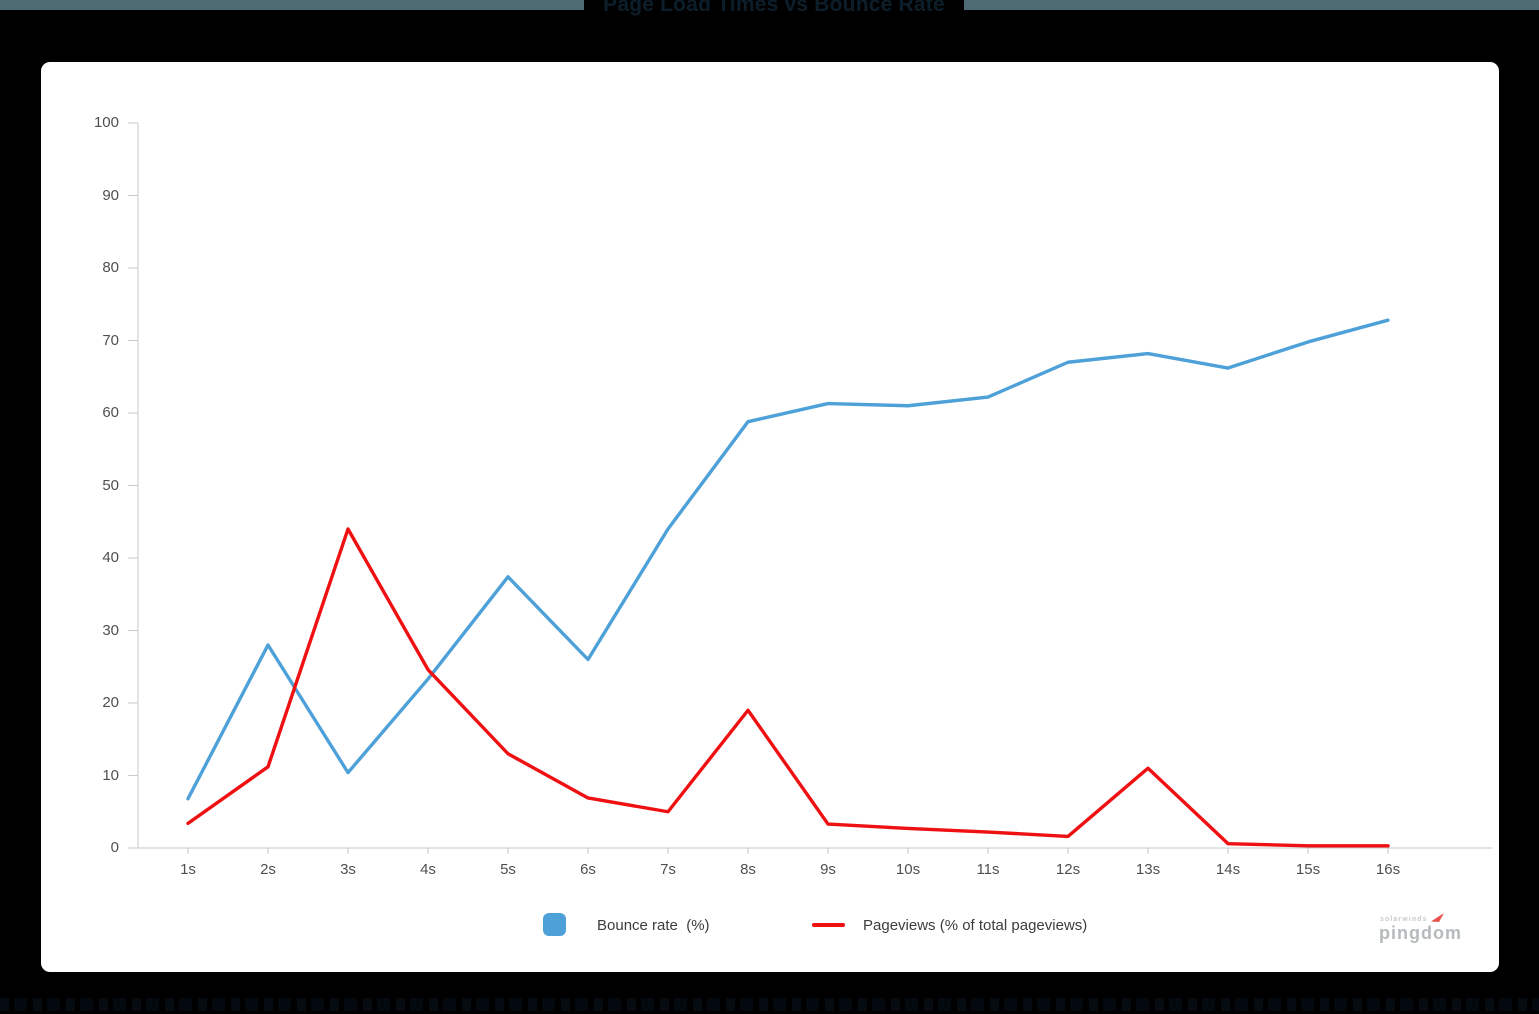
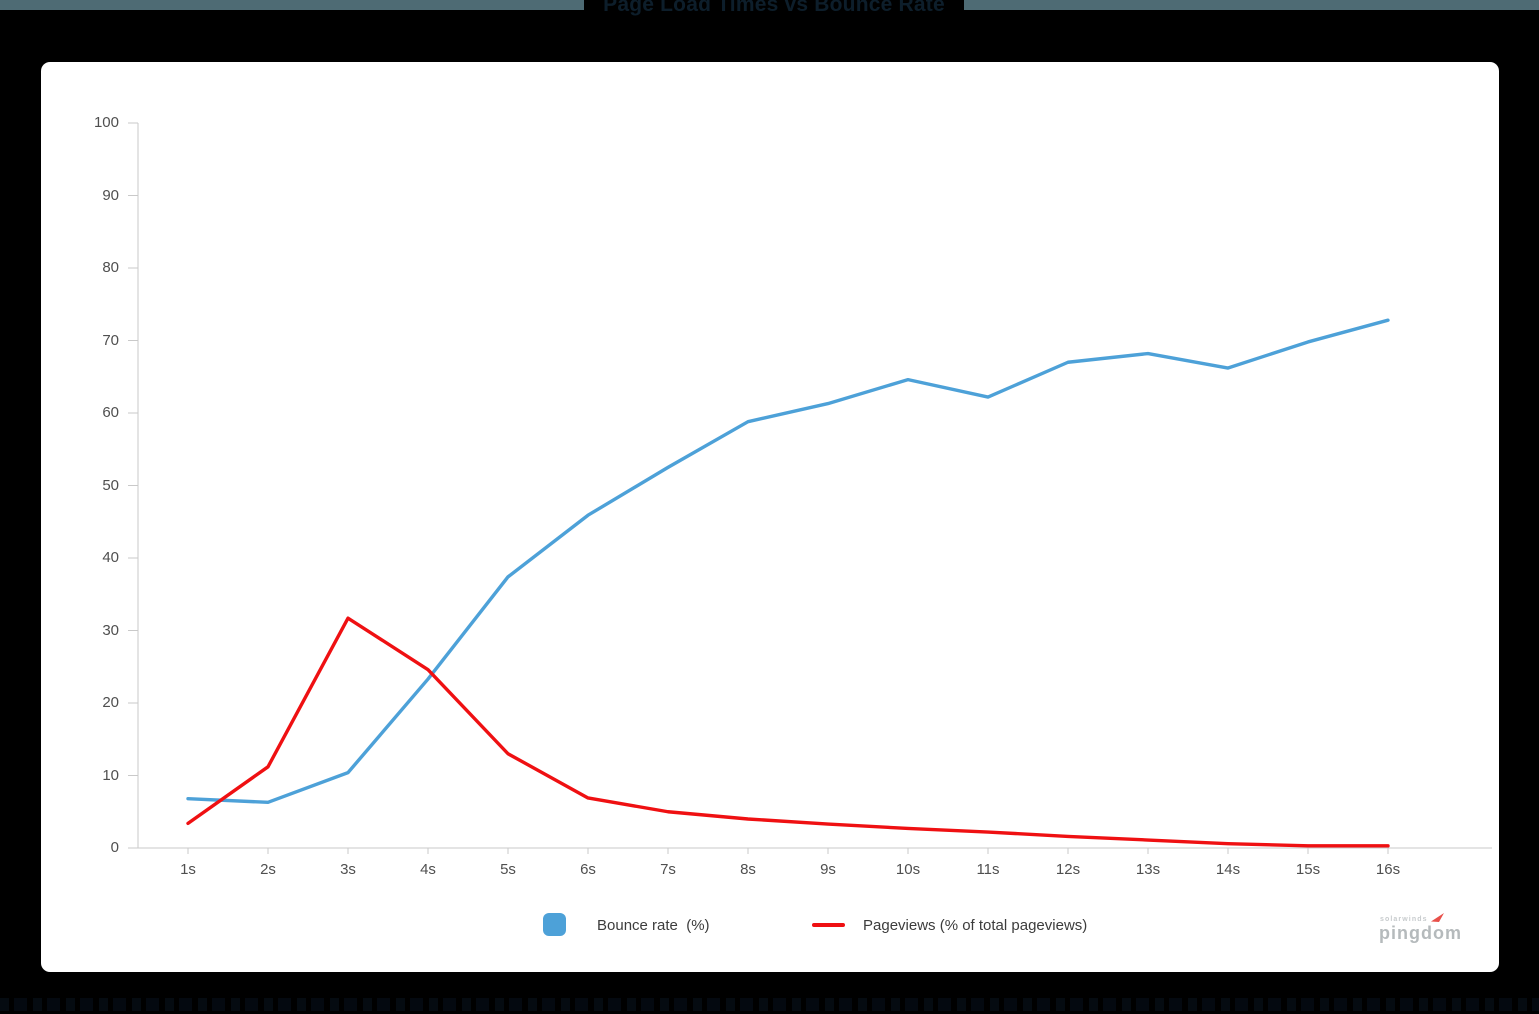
Bounce rate (%)/2s: 28 -> 6
Pageviews (% of total pageviews)/3s: 44 -> 32
Bounce rate (%)/6s: 26 -> 46
Bounce rate (%)/7s: 44 -> 52
Pageviews (% of total pageviews)/8s: 19 -> 4
Bounce rate (%)/10s: 61 -> 65
Pageviews (% of total pageviews)/13s: 11 -> 1
